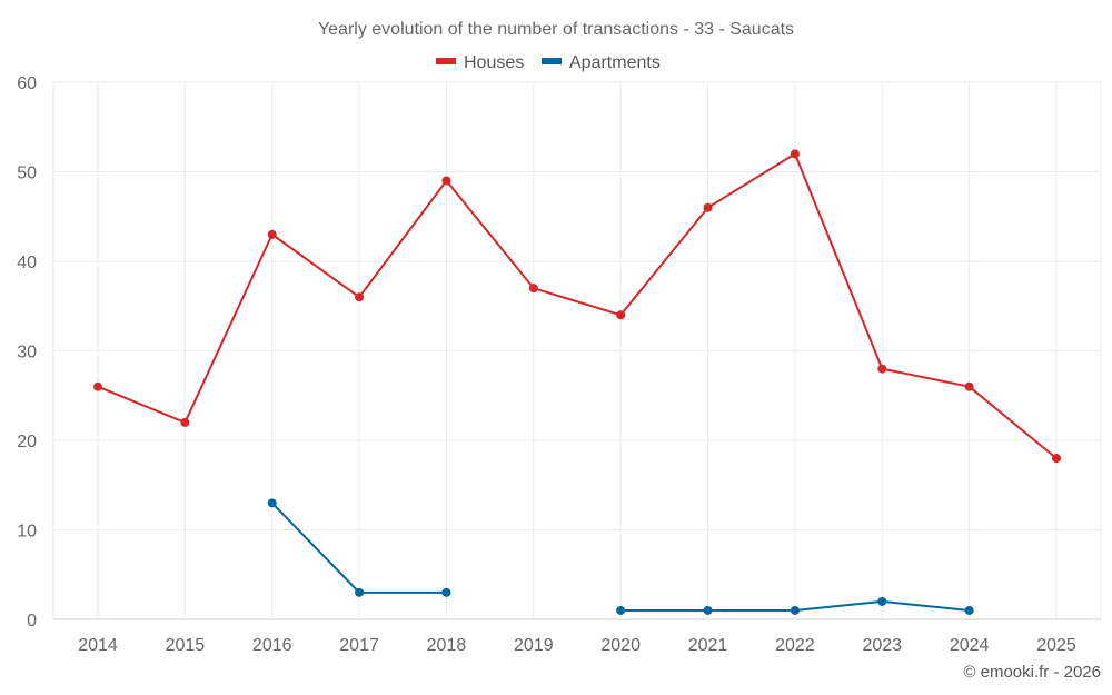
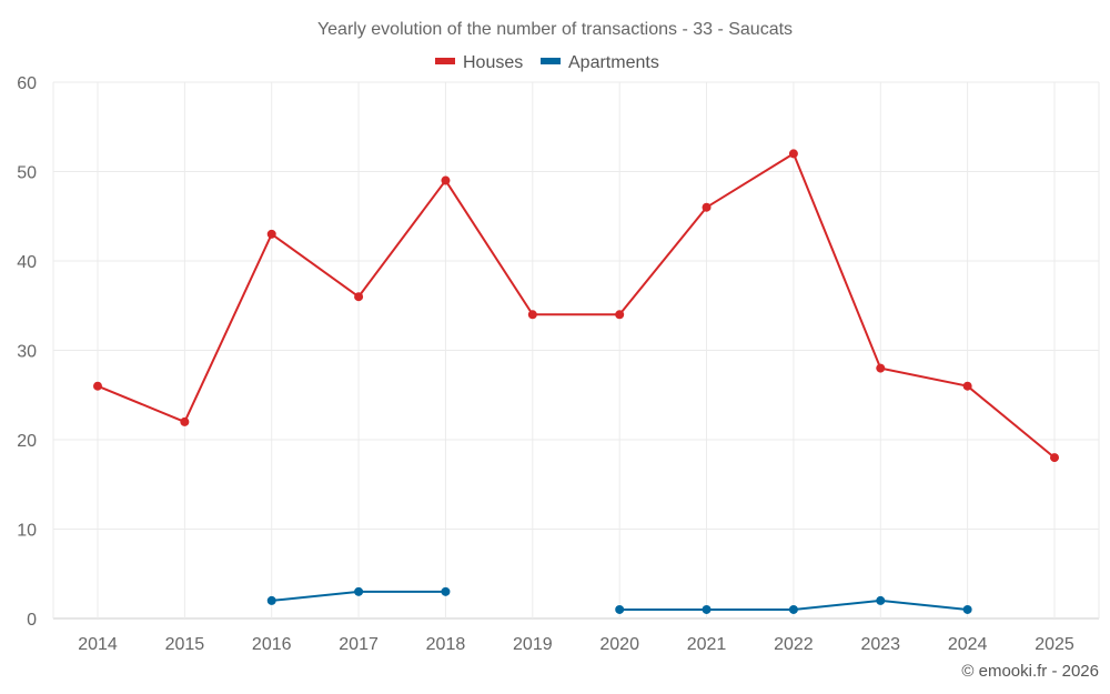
Apartments/2016: 13 -> 2
Houses/2019: 37 -> 34
